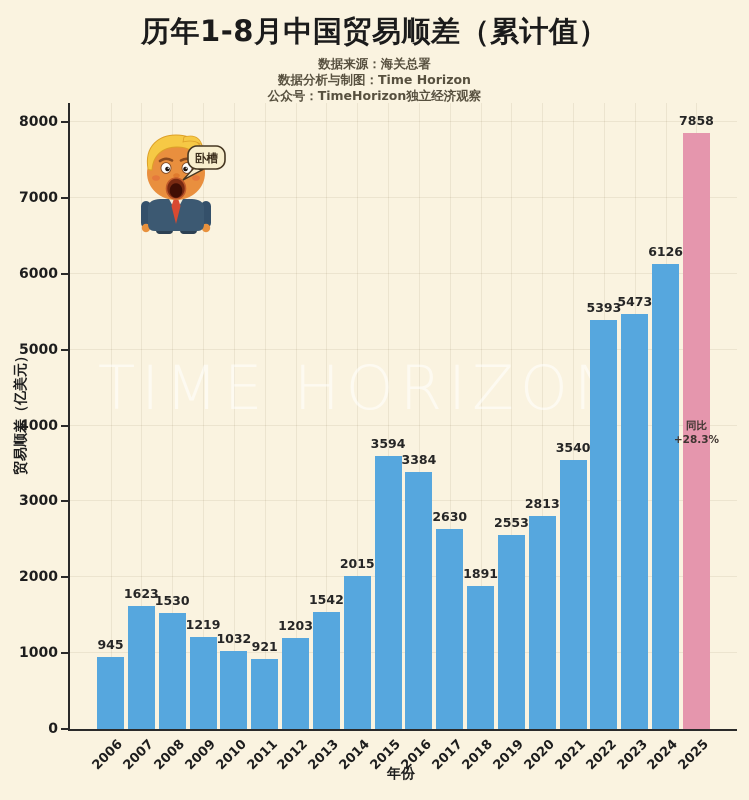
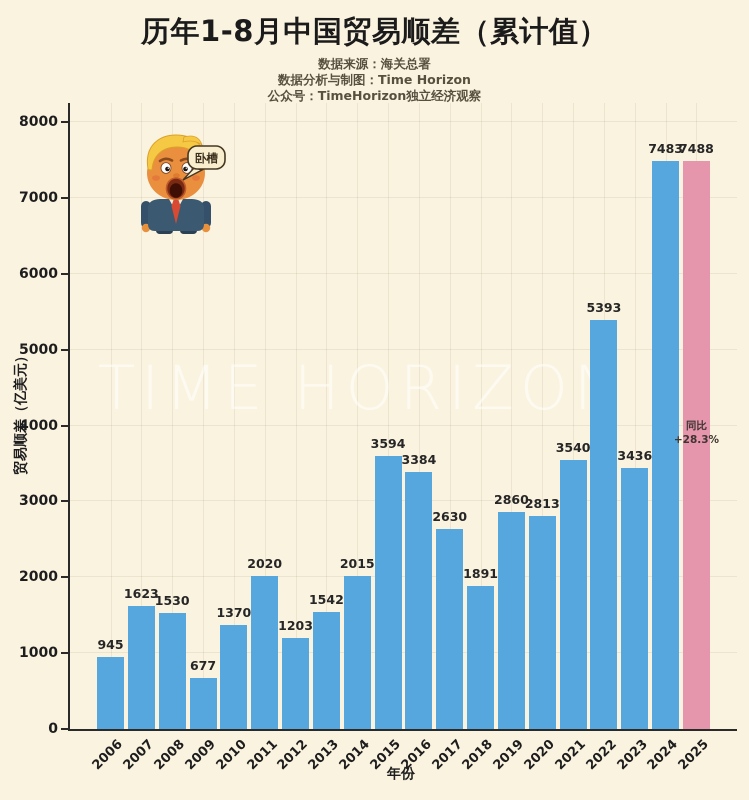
2009: 1219 -> 677
2010: 1032 -> 1370
2011: 921 -> 2020
2019: 2553 -> 2860
2023: 5473 -> 3436
2024: 6126 -> 7483
2025: 7858 -> 7488
